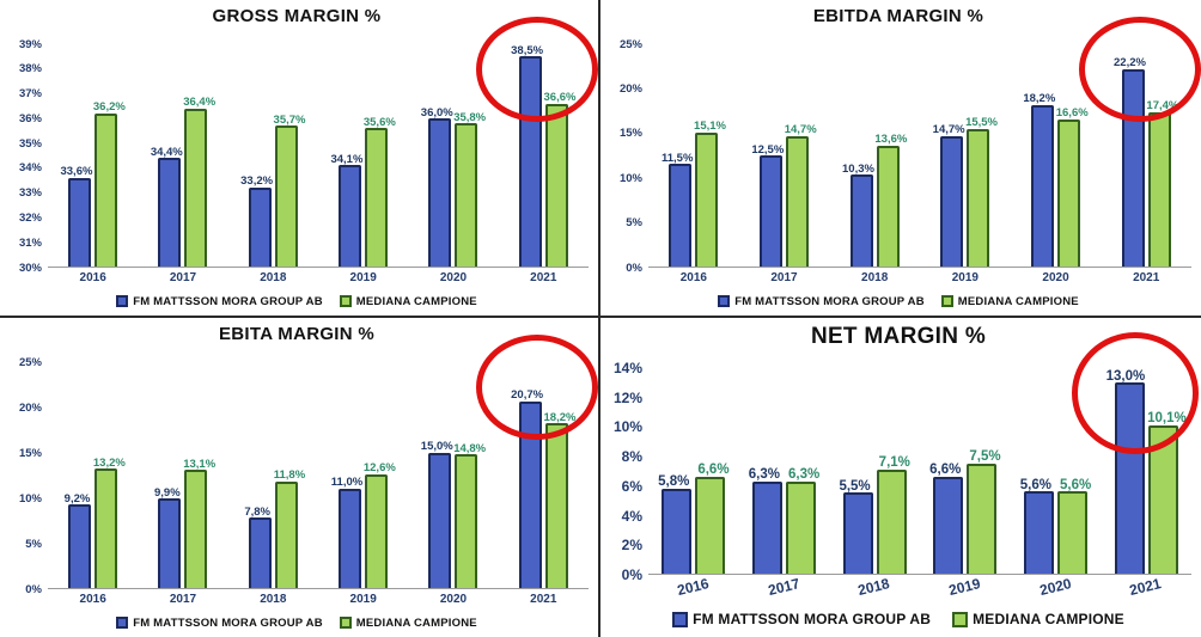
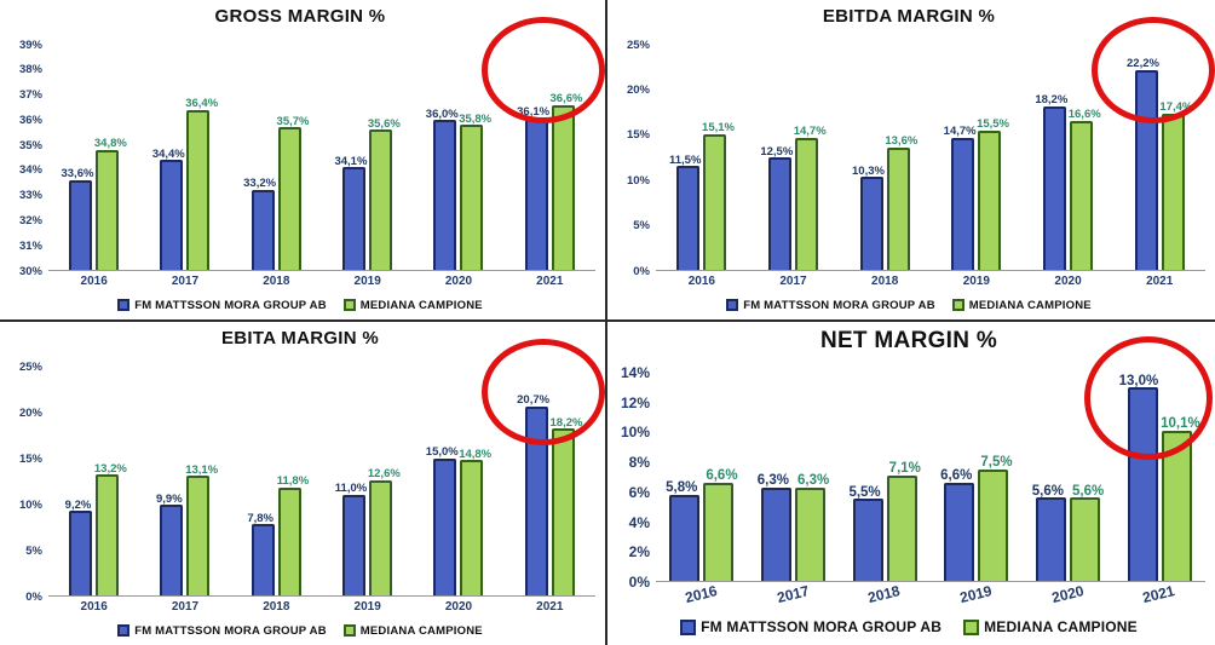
GROSS MARGIN %/MEDIANA CAMPIONE/2016: 36,2% -> 34,8%
GROSS MARGIN %/FM MATTSSON MORA GROUP AB/2021: 38,5% -> 36,1%
